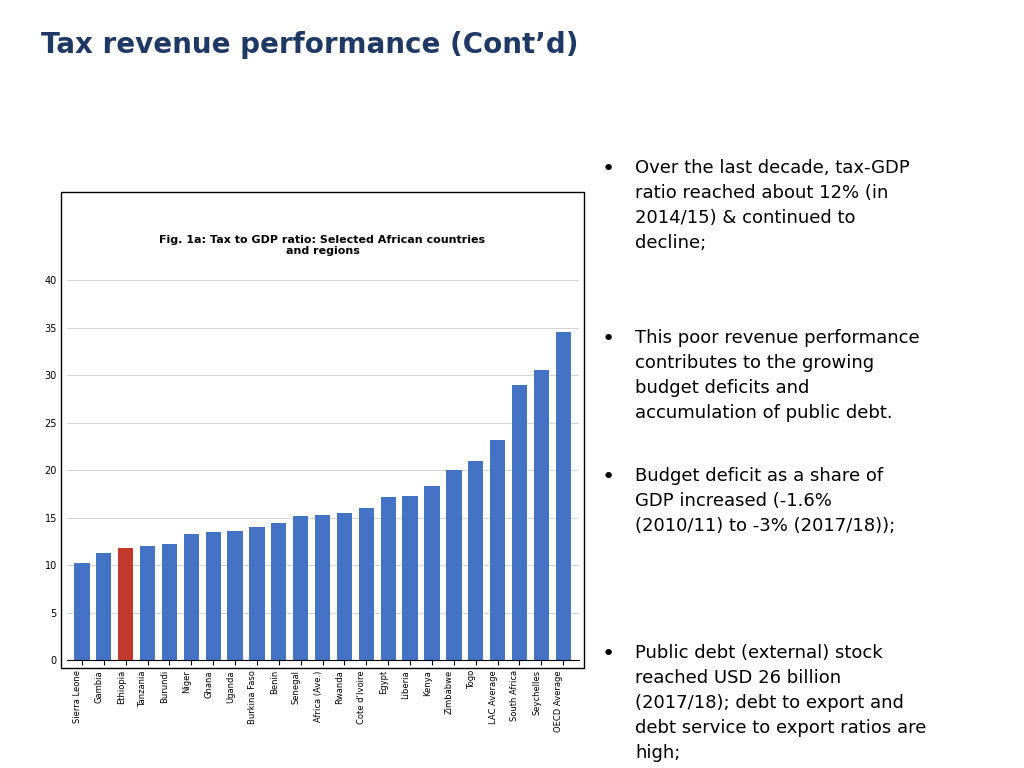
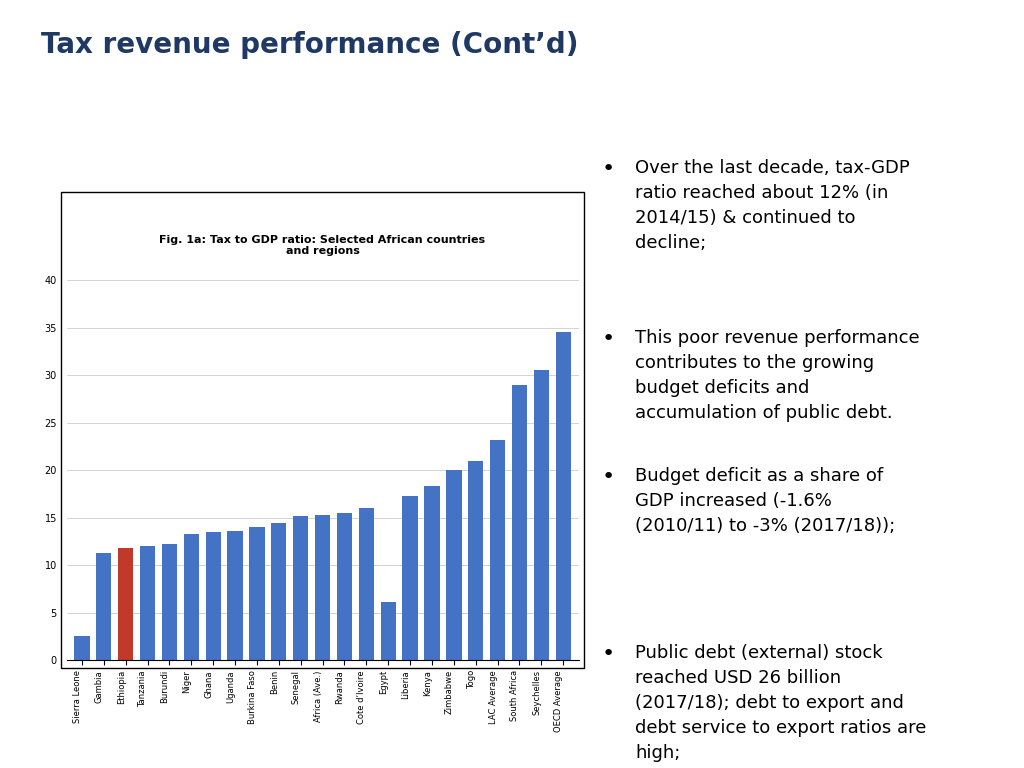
Sierra Leone: 10.3 -> 2.6
Egypt: 17.2 -> 6.2
